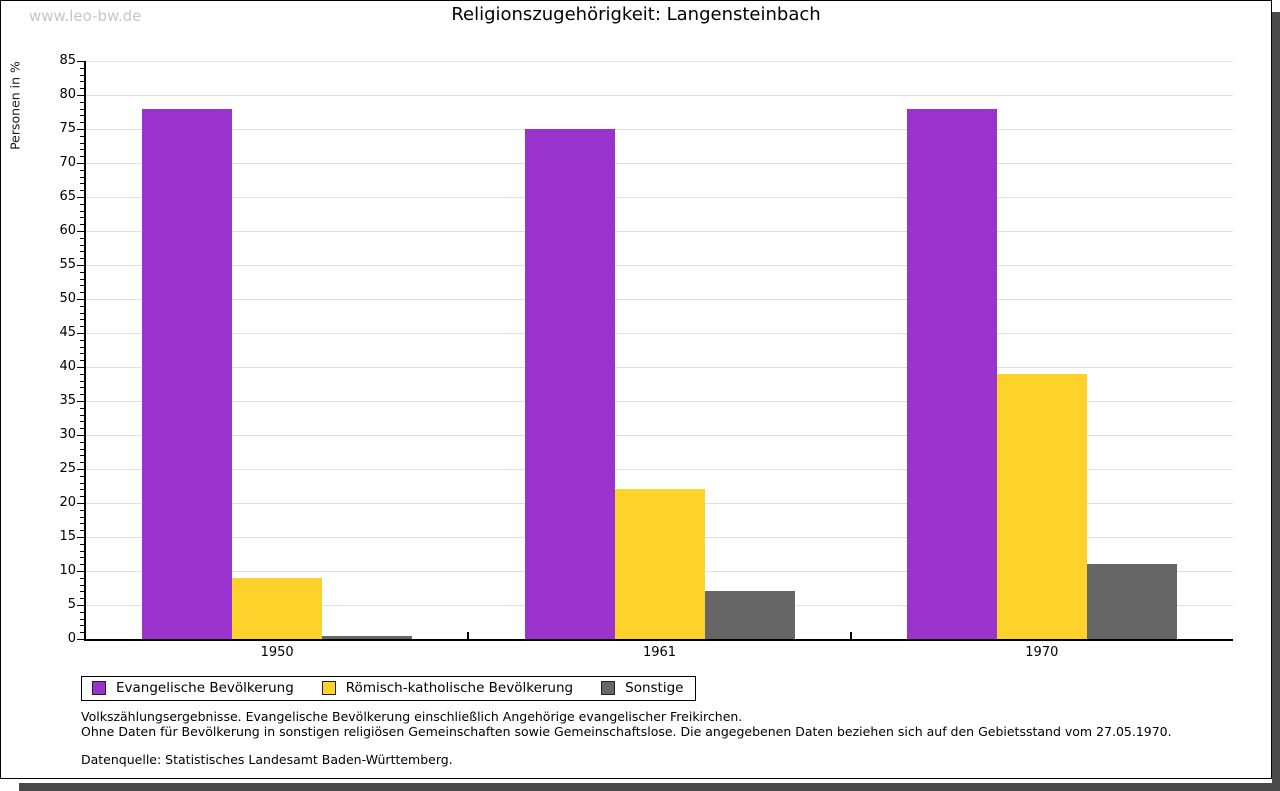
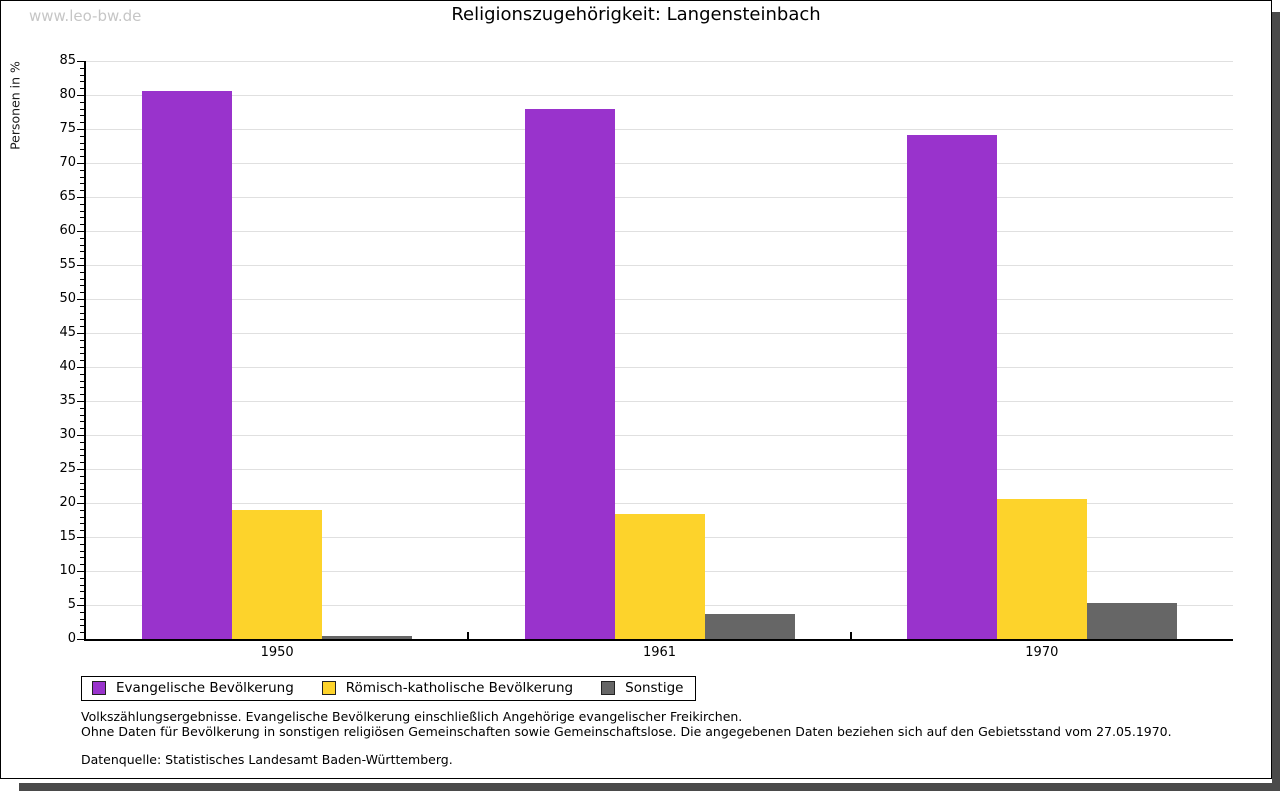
Evangelische Bevölkerung/1950: 78 -> 81
Römisch-katholische Bevölkerung/1950: 9 -> 19
Evangelische Bevölkerung/1961: 75 -> 78
Römisch-katholische Bevölkerung/1961: 22 -> 18
Sonstige/1961: 7 -> 4
Evangelische Bevölkerung/1970: 78 -> 74
Römisch-katholische Bevölkerung/1970: 39 -> 21
Sonstige/1970: 11 -> 5
